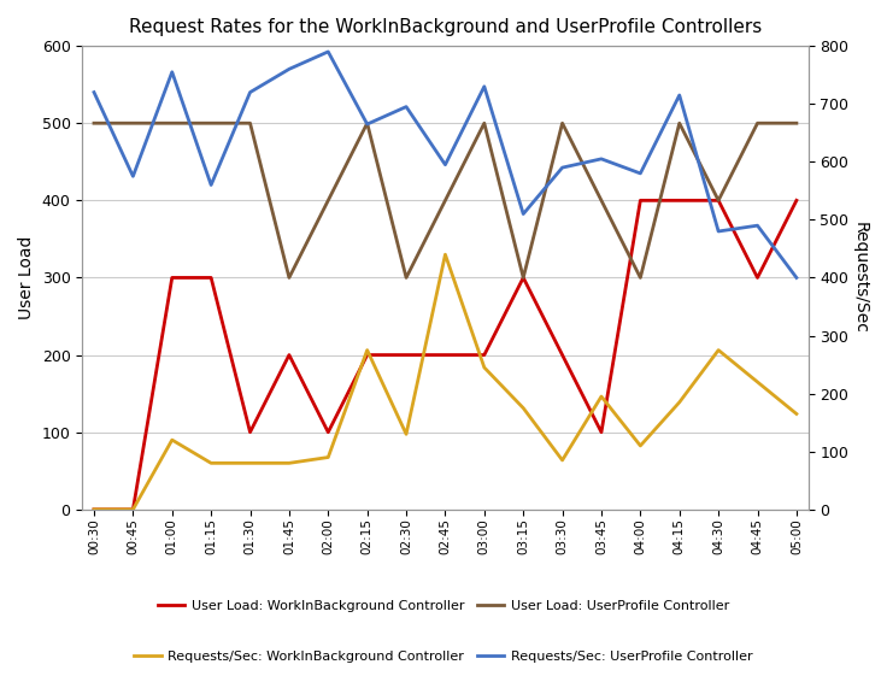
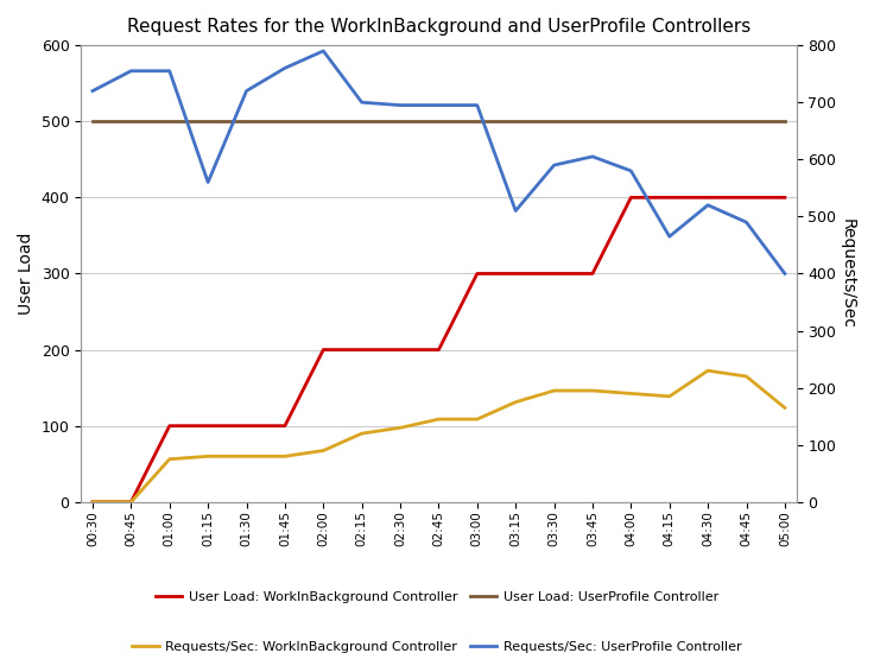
Requests/Sec: UserProfile Controller/00:45: 575 -> 755
User Load: WorkInBackground Controller/01:00: 300 -> 100
Requests/Sec: WorkInBackground Controller/01:00: 120 -> 75
User Load: WorkInBackground Controller/01:15: 300 -> 100
User Load: WorkInBackground Controller/01:45: 200 -> 100
User Load: UserProfile Controller/01:45: 300 -> 500
User Load: WorkInBackground Controller/02:00: 100 -> 200
User Load: UserProfile Controller/02:00: 400 -> 500
Requests/Sec: WorkInBackground Controller/02:15: 275 -> 120
Requests/Sec: UserProfile Controller/02:15: 665 -> 700
User Load: UserProfile Controller/02:30: 300 -> 500
User Load: UserProfile Controller/02:45: 400 -> 500
Requests/Sec: WorkInBackground Controller/02:45: 440 -> 145
Requests/Sec: UserProfile Controller/02:45: 595 -> 695
User Load: WorkInBackground Controller/03:00: 200 -> 300
Requests/Sec: WorkInBackground Controller/03:00: 245 -> 145
Requests/Sec: UserProfile Controller/03:00: 730 -> 695
User Load: UserProfile Controller/03:15: 300 -> 500
User Load: WorkInBackground Controller/03:30: 200 -> 300
Requests/Sec: WorkInBackground Controller/03:30: 85 -> 195
User Load: WorkInBackground Controller/03:45: 100 -> 300
User Load: UserProfile Controller/03:45: 400 -> 500
User Load: UserProfile Controller/04:00: 300 -> 500
Requests/Sec: WorkInBackground Controller/04:00: 110 -> 190
Requests/Sec: UserProfile Controller/04:15: 715 -> 465
User Load: UserProfile Controller/04:30: 400 -> 500
Requests/Sec: WorkInBackground Controller/04:30: 275 -> 230
Requests/Sec: UserProfile Controller/04:30: 480 -> 520
User Load: WorkInBackground Controller/04:45: 300 -> 400
